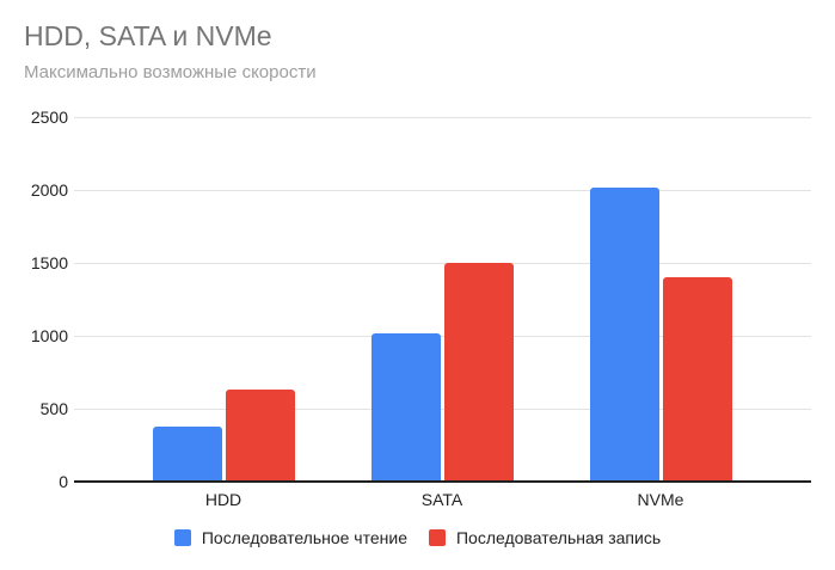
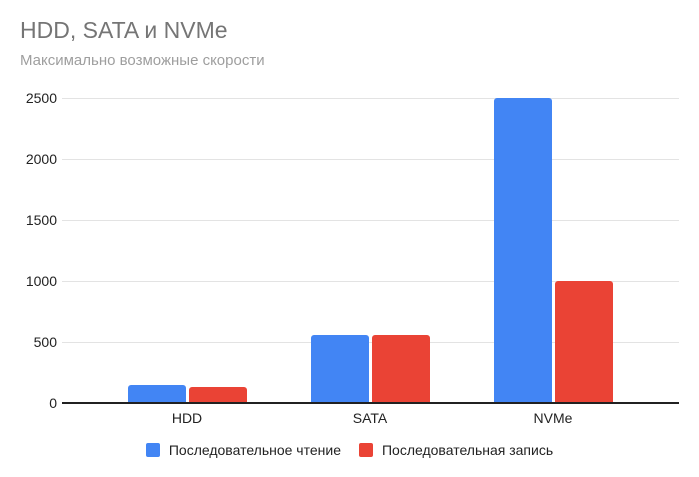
Последовательное чтение/HDD: 380 -> 150
Последовательная запись/HDD: 630 -> 130
Последовательное чтение/SATA: 1020 -> 560
Последовательная запись/SATA: 1500 -> 560
Последовательное чтение/NVMe: 2020 -> 2500
Последовательная запись/NVMe: 1400 -> 1000
